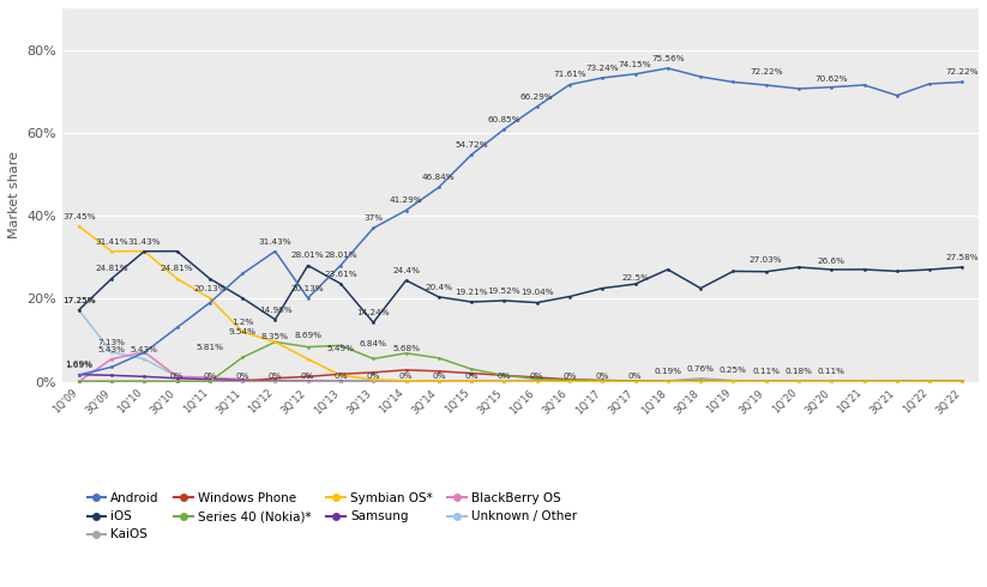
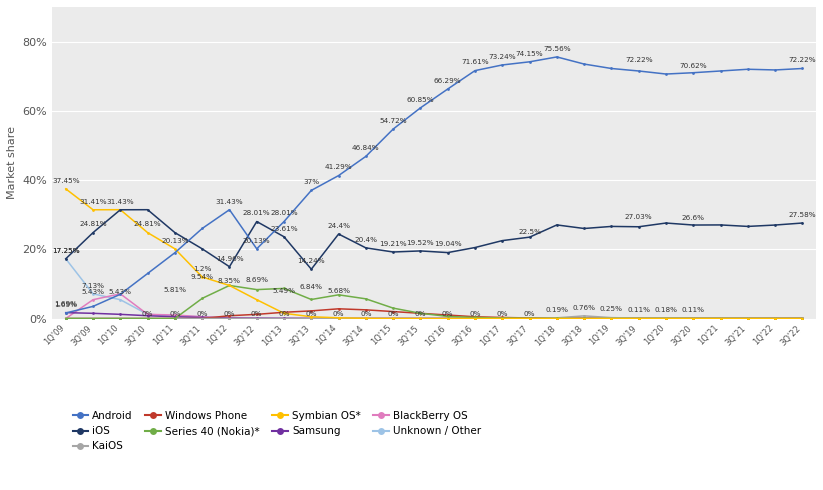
iOS/3Q'18: 22.5% -> 26.0%
Android/3Q'21: 69.0% -> 72.0%
